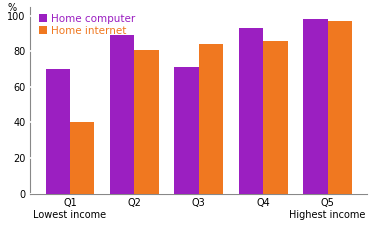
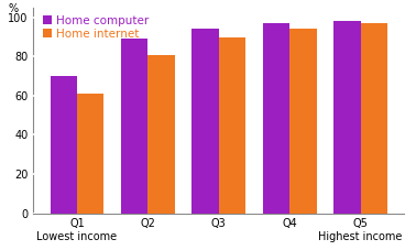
Home internet/Q1 Lowest income: 40 -> 61
Home computer/Q3: 71 -> 94
Home internet/Q3: 84 -> 90
Home computer/Q4: 93 -> 97
Home internet/Q4: 86 -> 94
